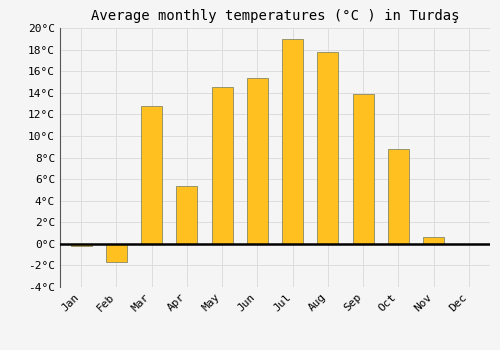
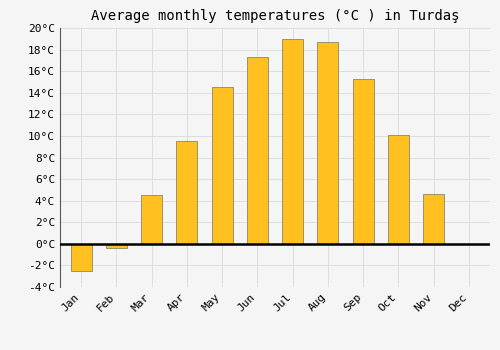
Jan: -0.2°C -> -2.5°C
Feb: -1.7°C -> -0.4°C
Mar: 12.8°C -> 4.5°C
Apr: 5.4°C -> 9.5°C
Jun: 15.4°C -> 17.3°C
Aug: 17.8°C -> 18.7°C
Sep: 13.9°C -> 15.3°C
Oct: 8.8°C -> 10.1°C
Nov: 0.6°C -> 4.6°C
